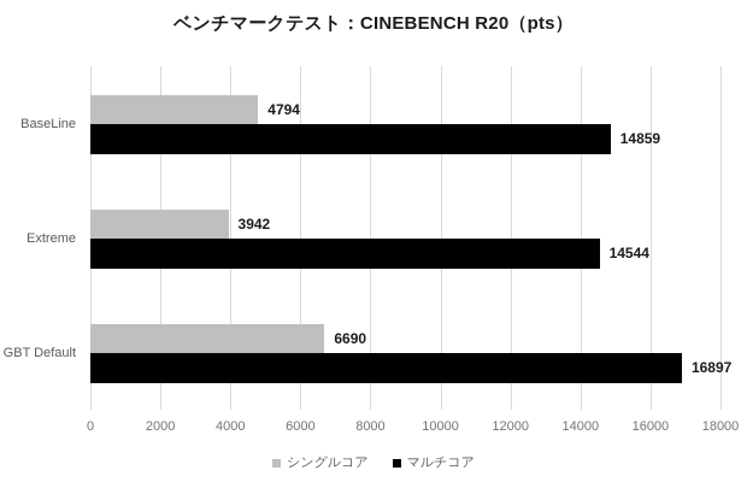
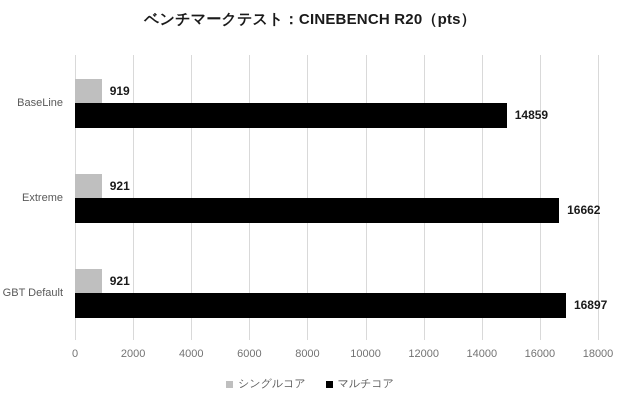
シングルコア/BaseLine: 4794 -> 919
シングルコア/Extreme: 3942 -> 921
マルチコア/Extreme: 14544 -> 16662
シングルコア/GBT Default: 6690 -> 921
